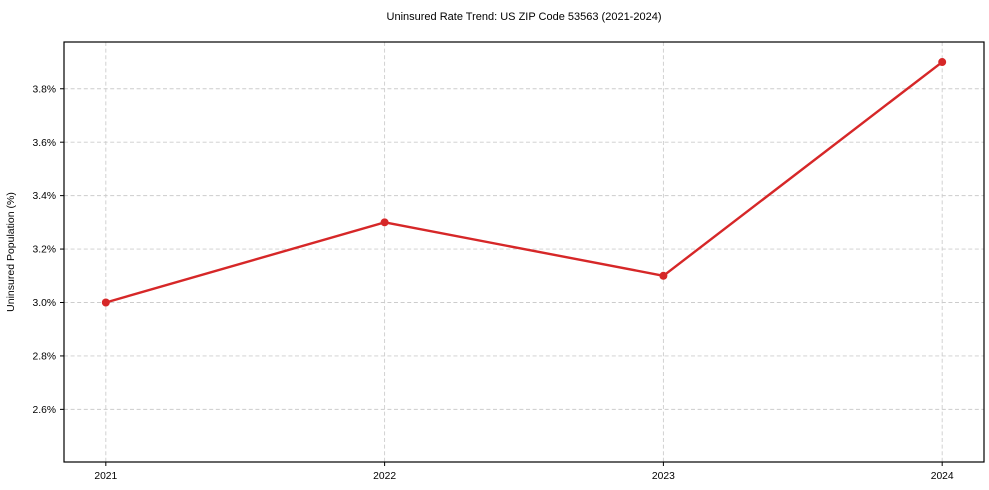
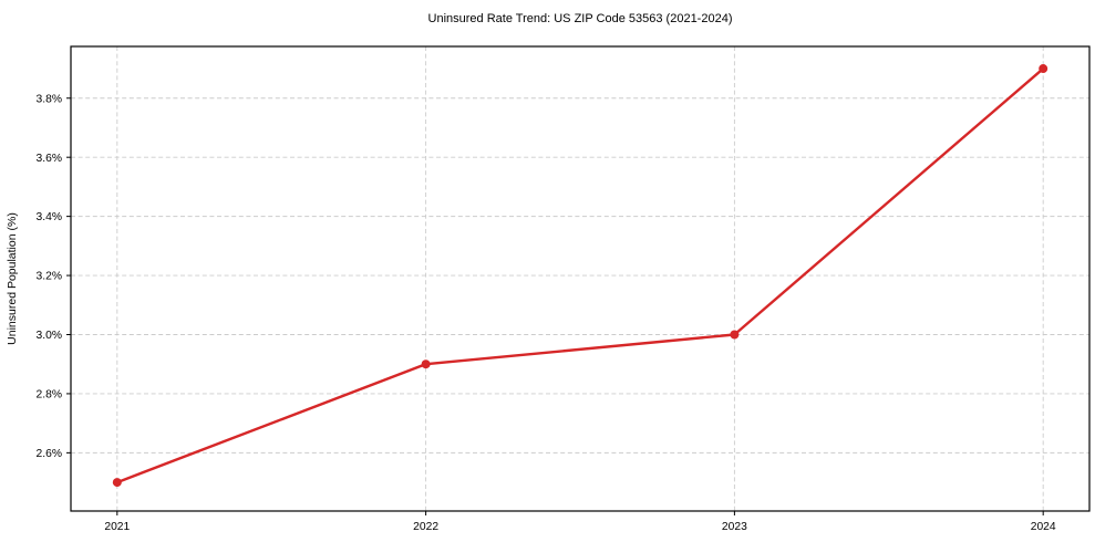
2021: 3.0% -> 2.5%
2022: 3.3% -> 2.9%
2023: 3.1% -> 3.0%
